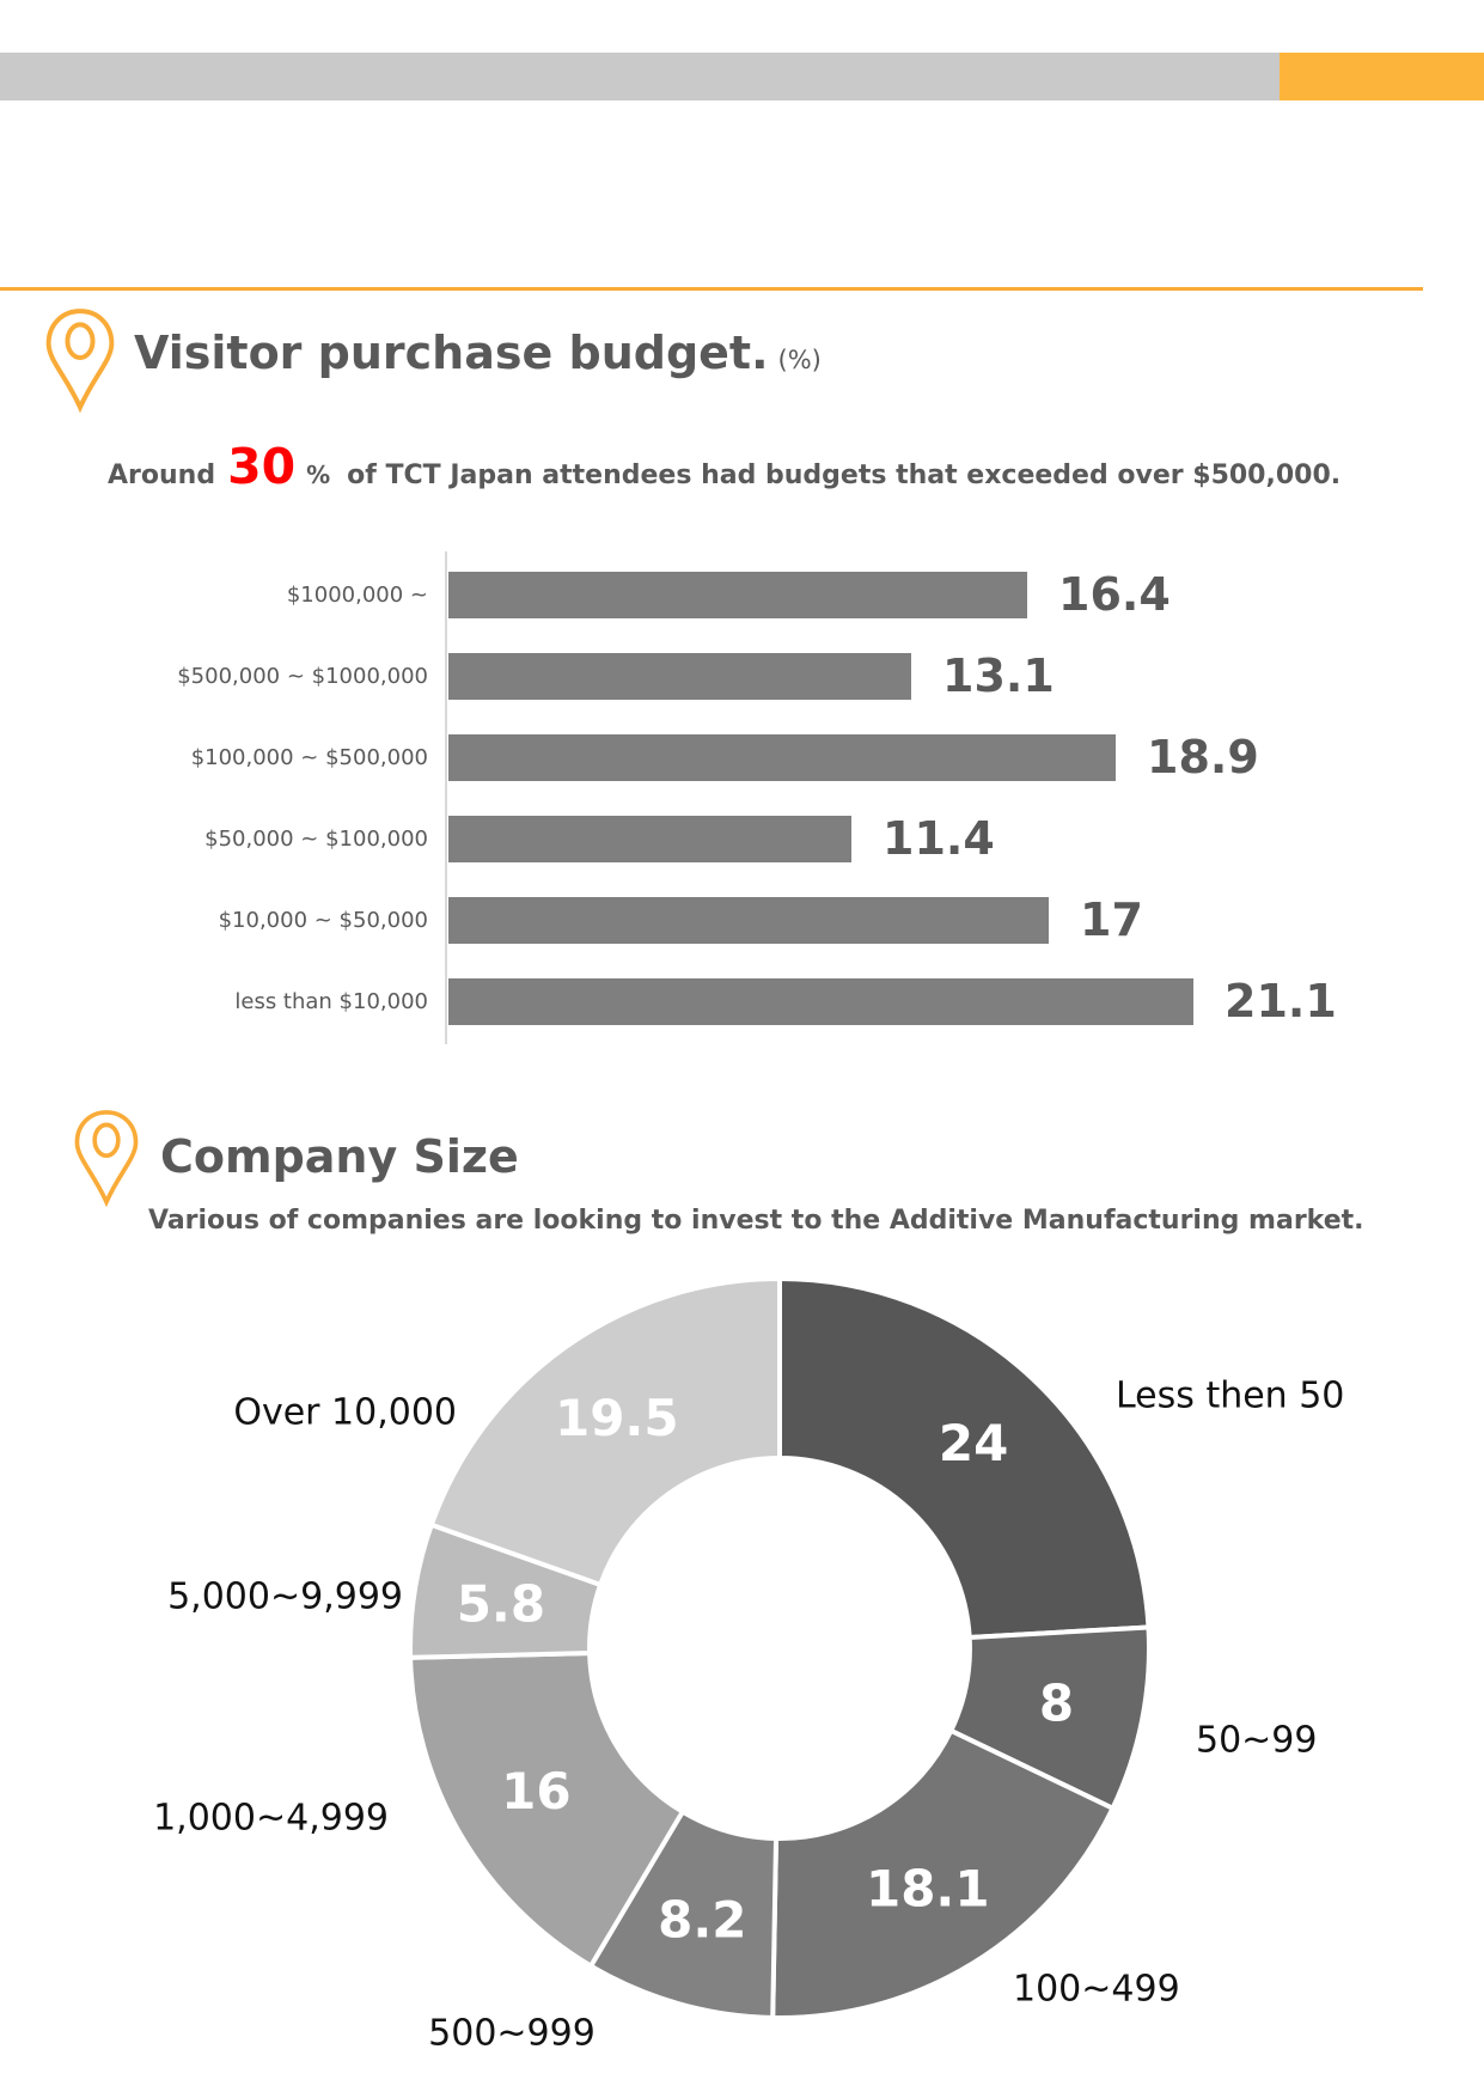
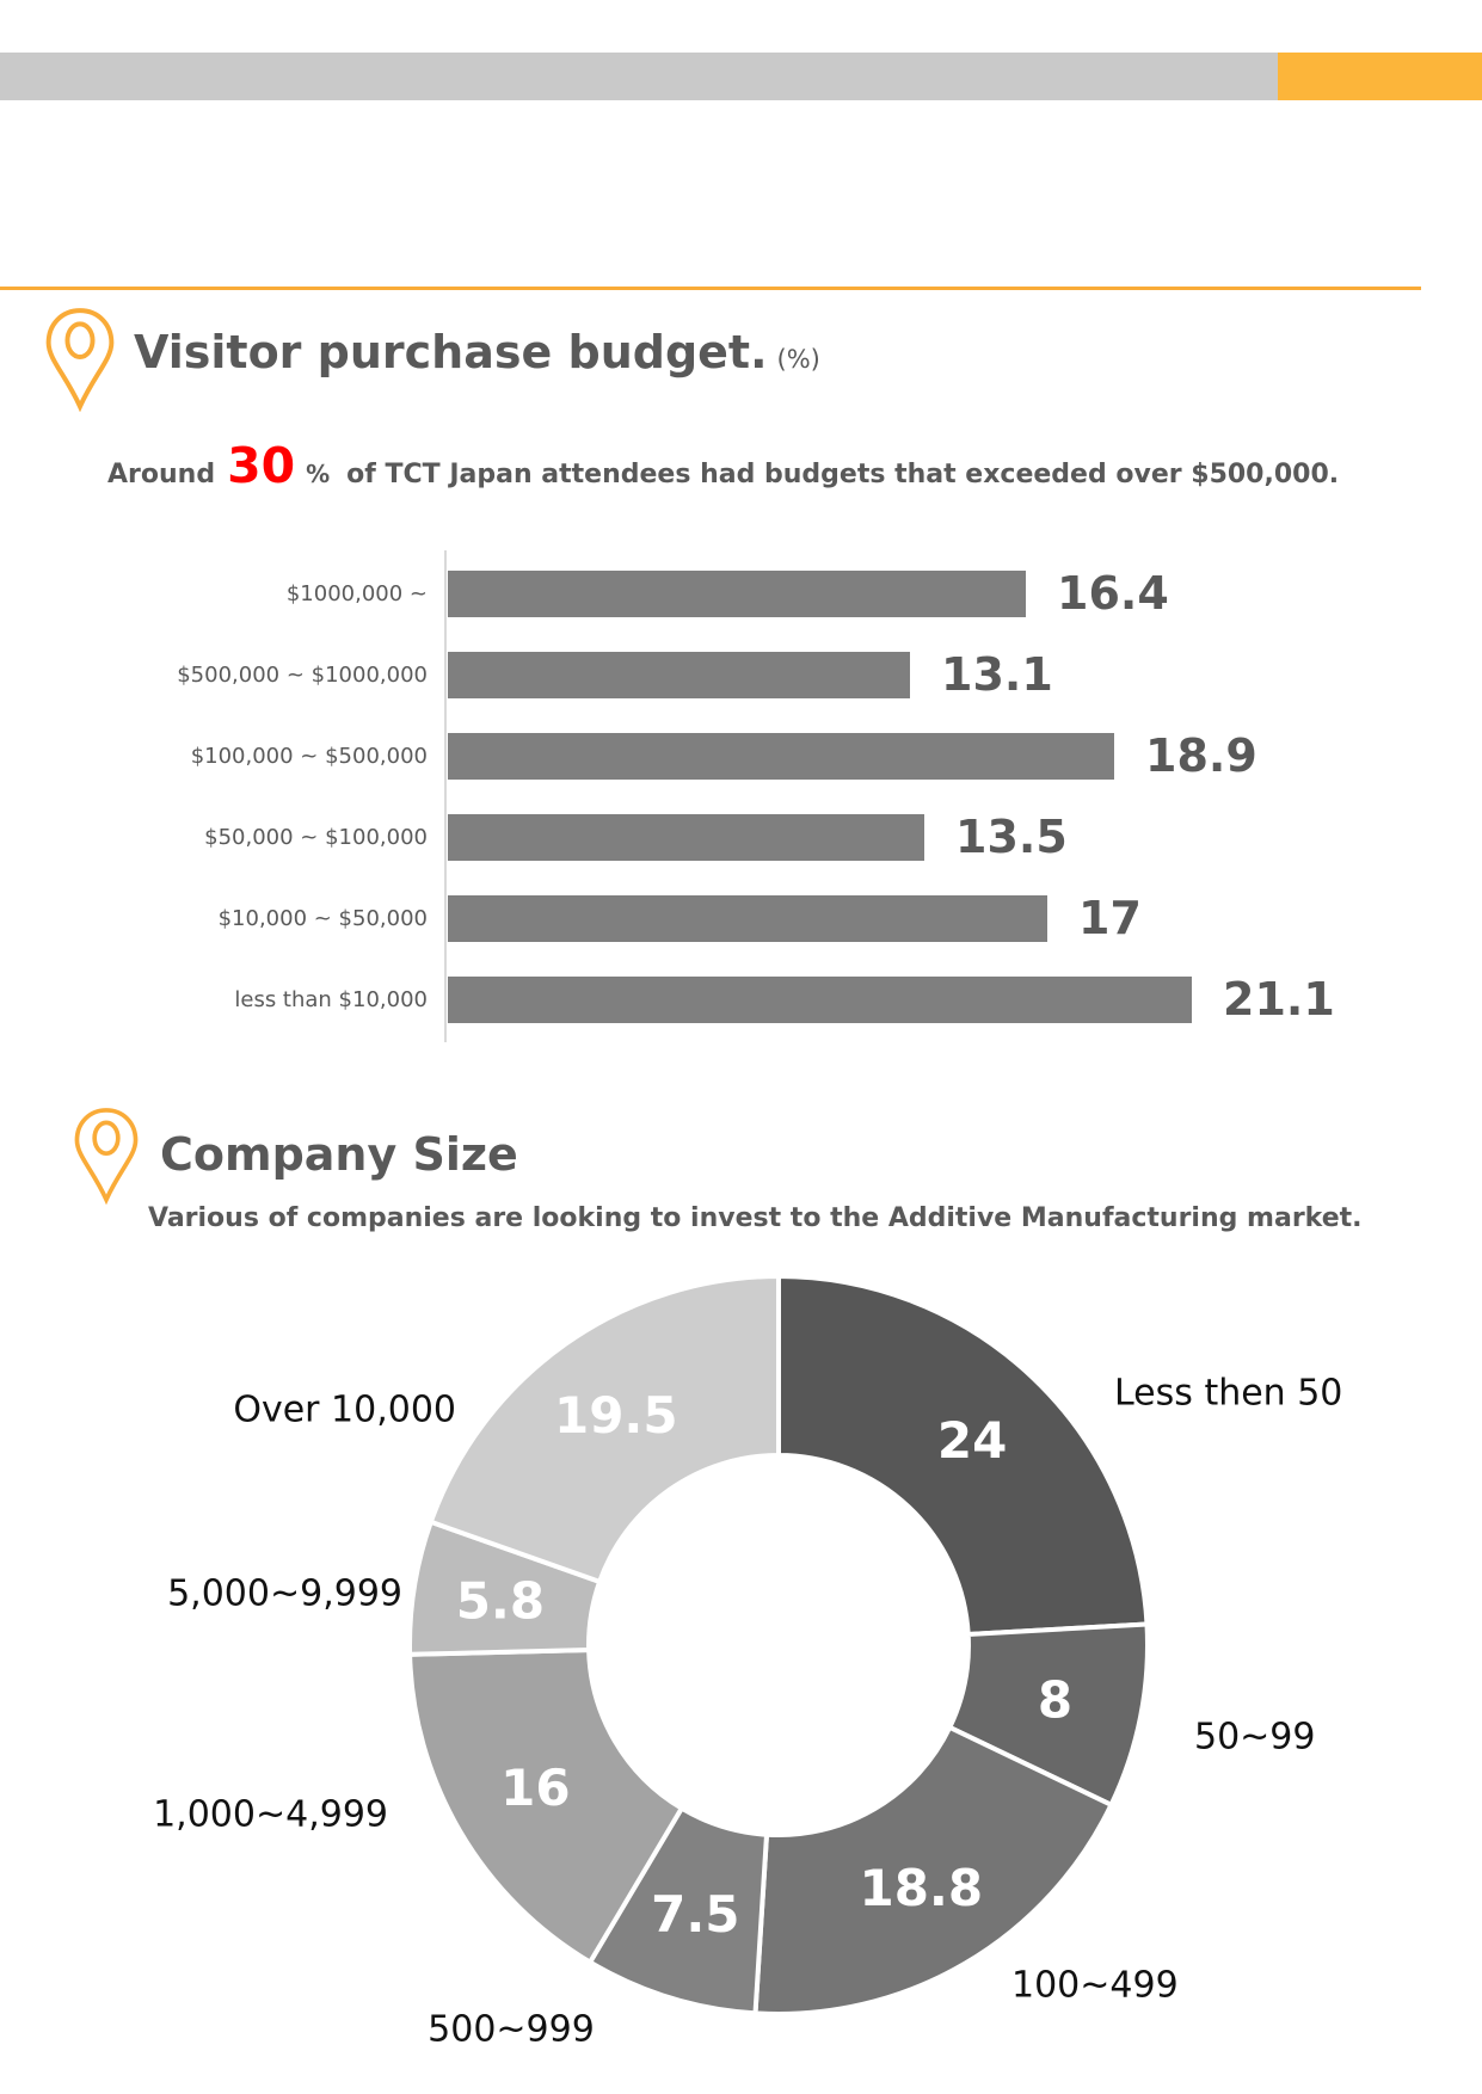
Visitor purchase budget. (%)/$50,000 ~ $100,000: 11.4 -> 13.5
Company Size/100~499: 18.1 -> 18.8
Company Size/500~999: 8.2 -> 7.5
